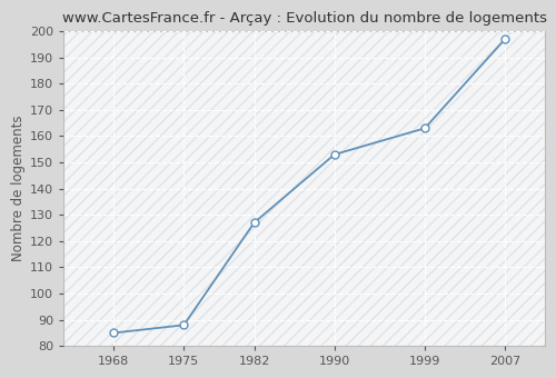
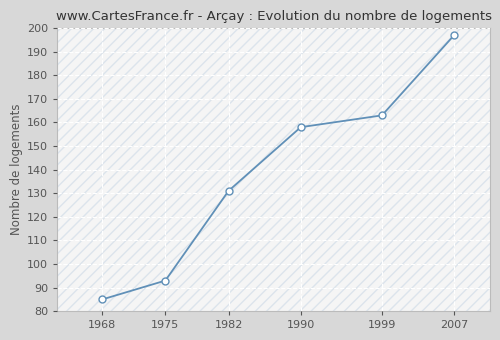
1975: 88 -> 93
1982: 127 -> 131
1990: 153 -> 158
